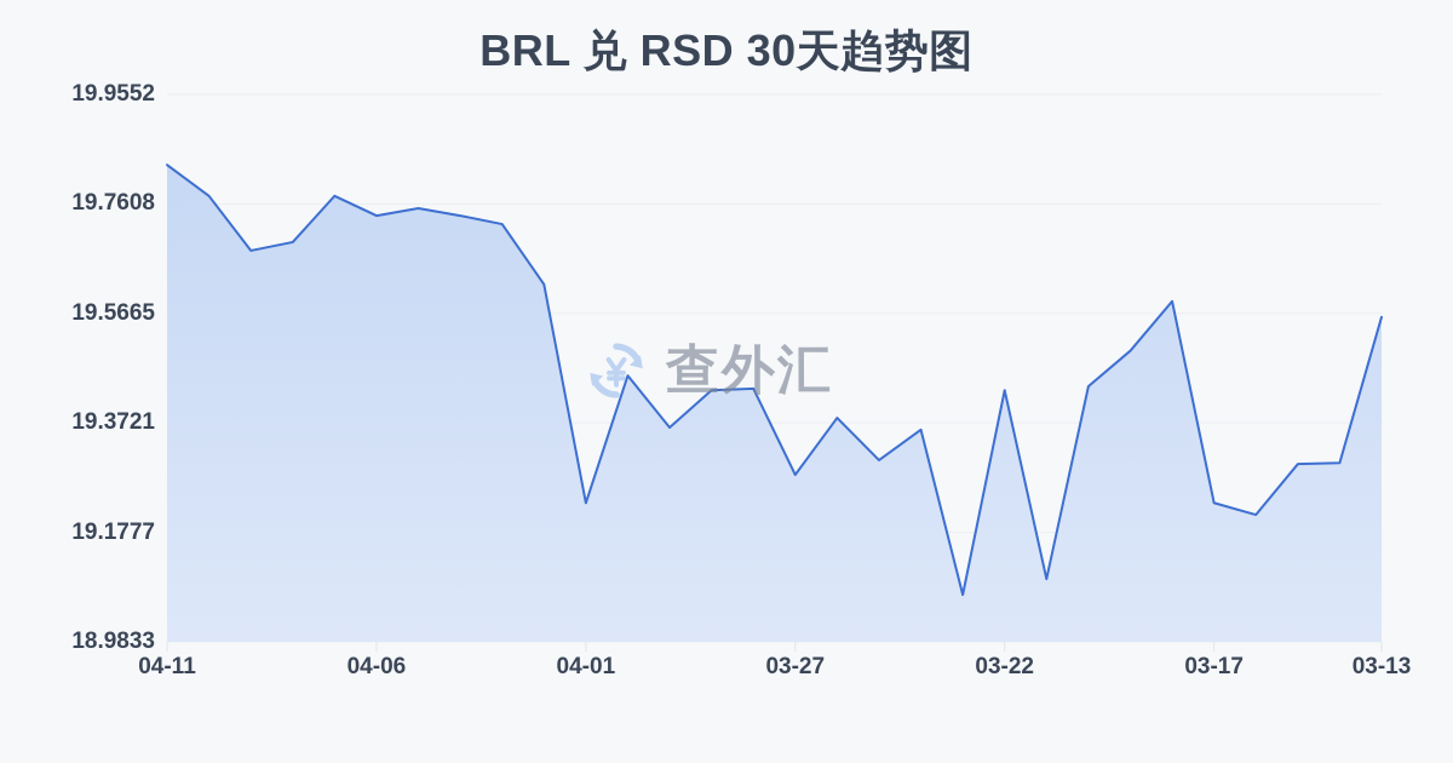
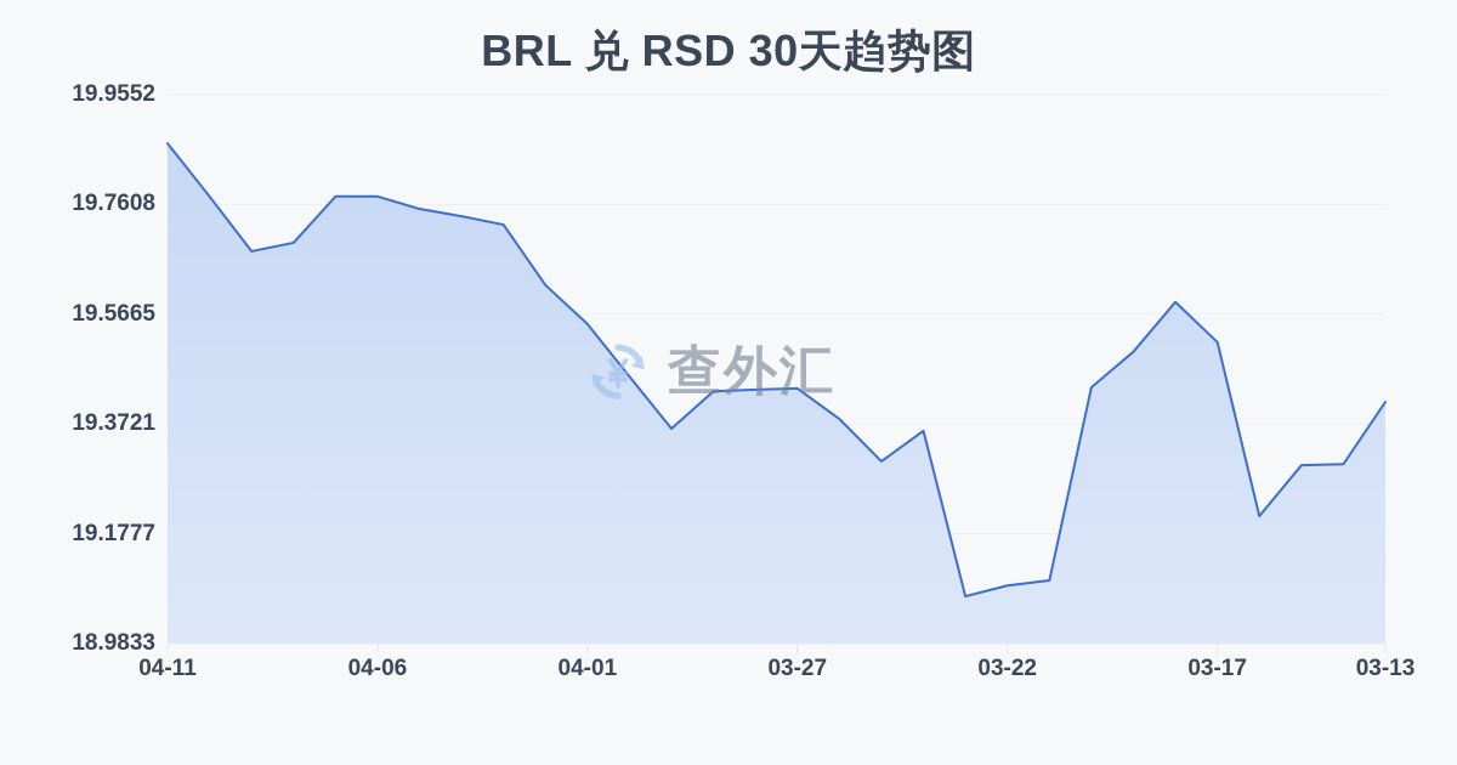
04-11: 19.83 -> 19.87
04-06: 19.74 -> 19.77
04-01: 19.23 -> 19.55
03-27: 19.28 -> 19.43
03-22: 19.43 -> 19.09
03-17: 19.23 -> 19.52
03-13: 19.56 -> 19.41
